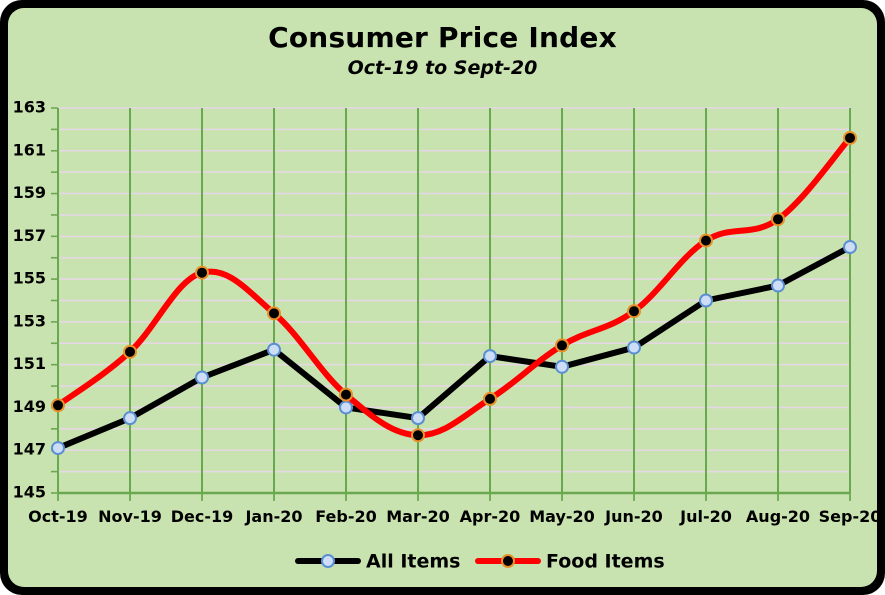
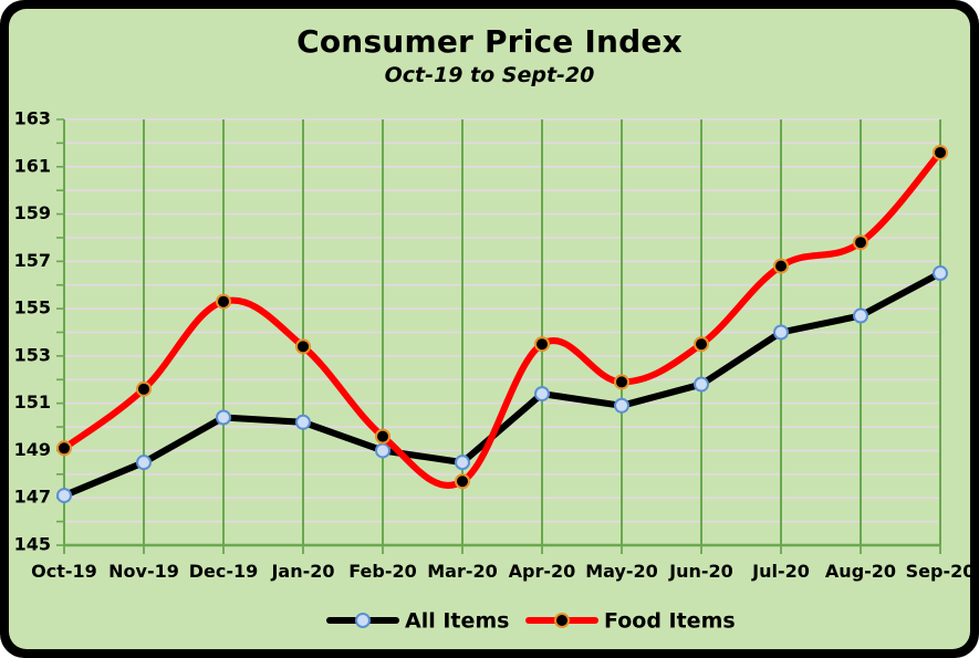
All Items/Jan-20: 151.7 -> 150.2
Food Items/Apr-20: 149.4 -> 153.5
